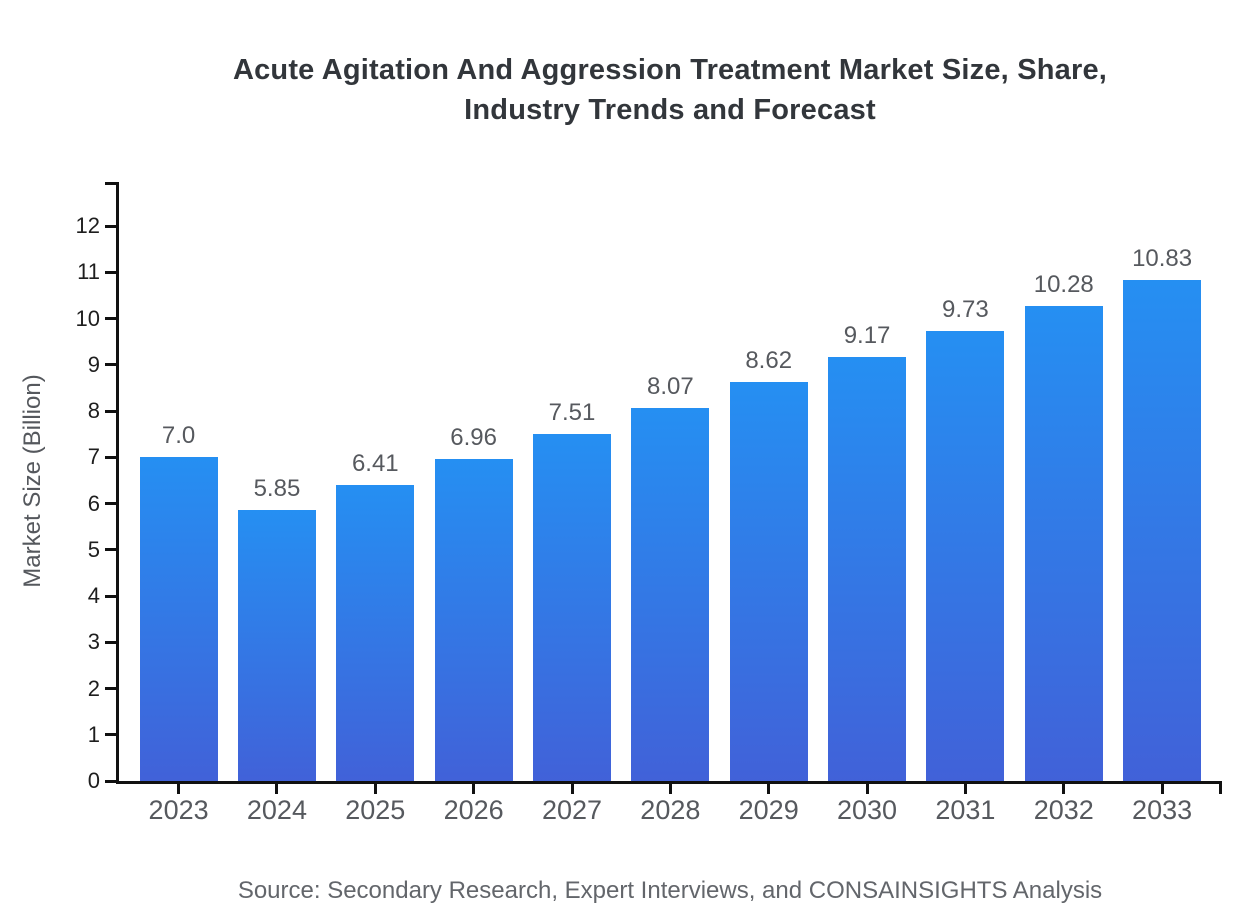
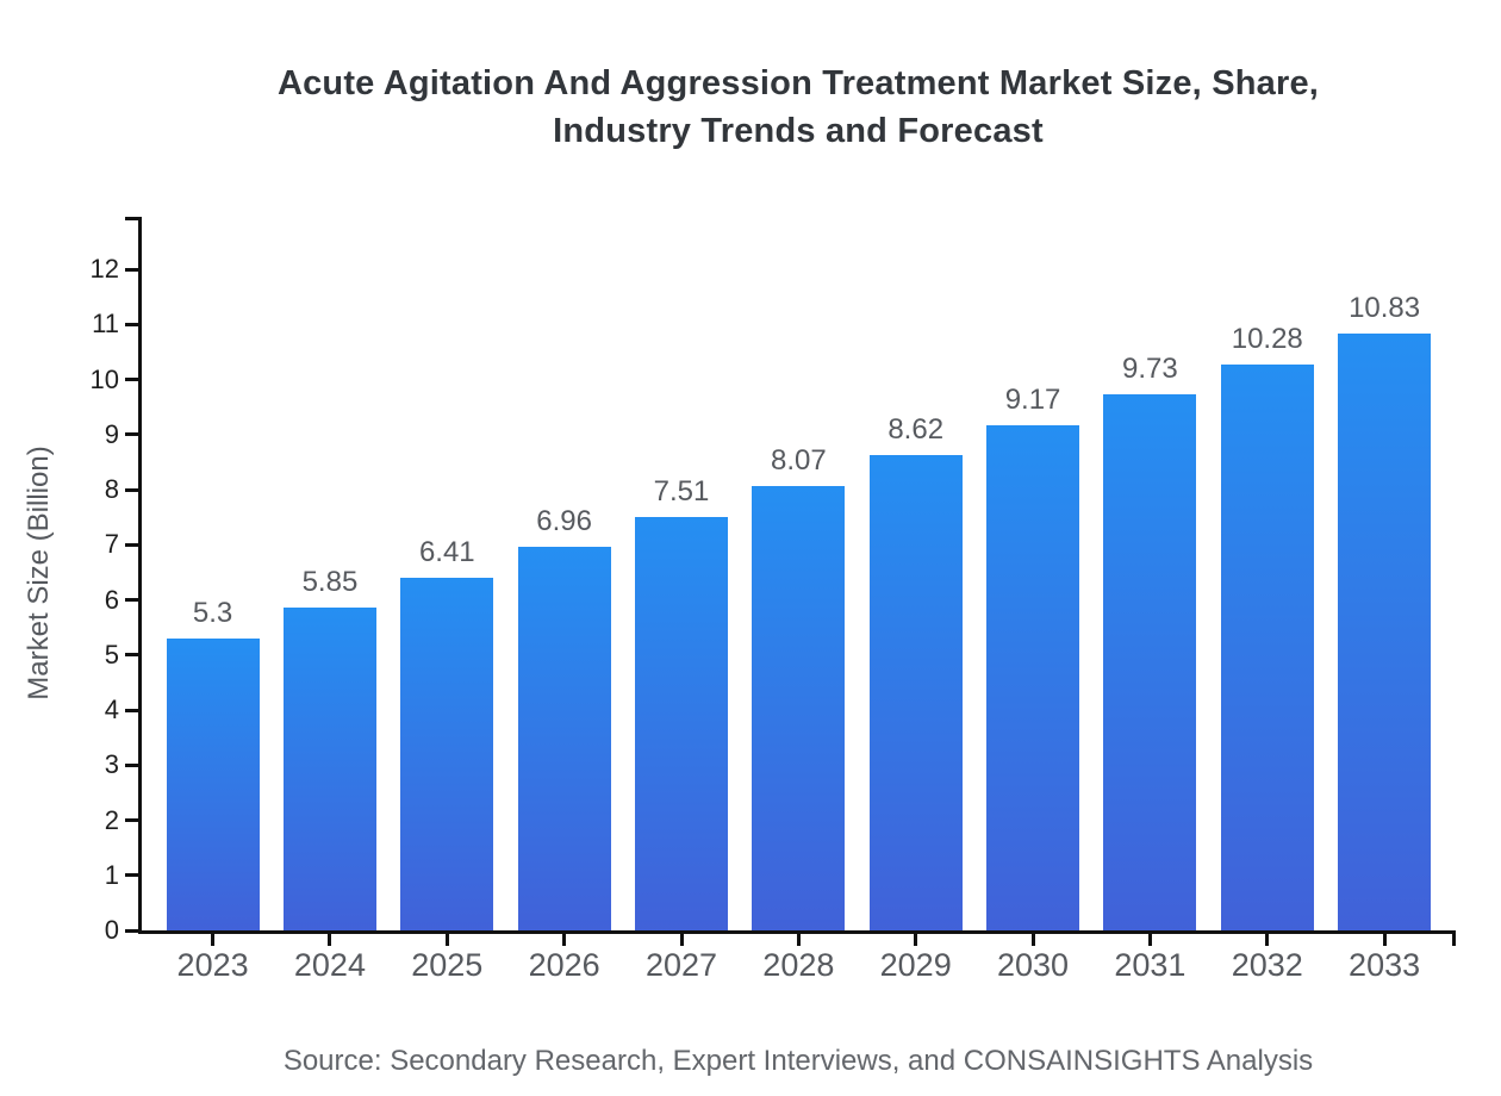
2023: 7.0 -> 5.3
